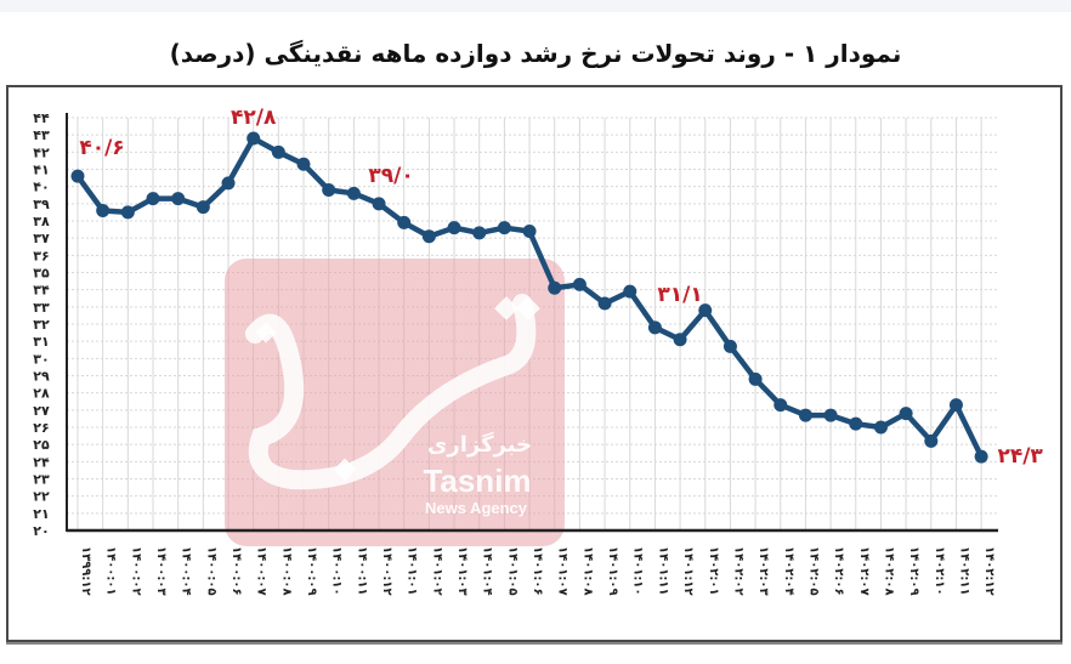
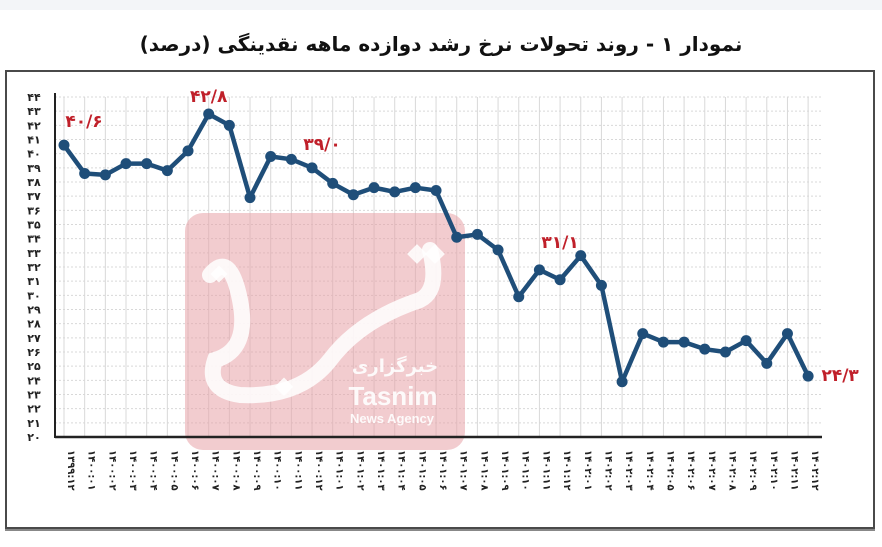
۱۴۰۰:۰۹: 41.3 -> 36.9
۱۴۰۱:۱۰: 33.9 -> 29.9
۱۴۰۲:۰۳: 28.8 -> 23.9
